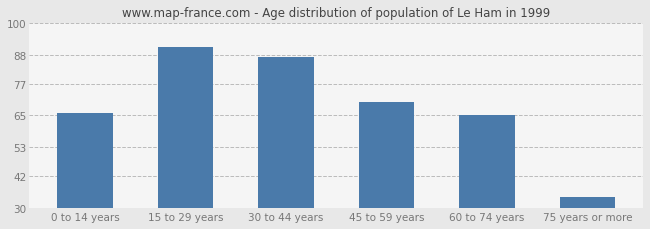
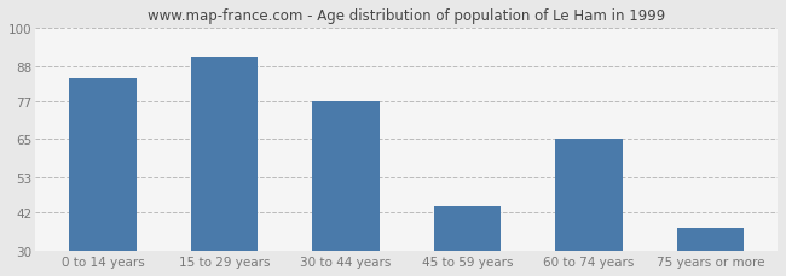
0 to 14 years: 66 -> 84
30 to 44 years: 87 -> 77
45 to 59 years: 70 -> 44
75 years or more: 34 -> 37
